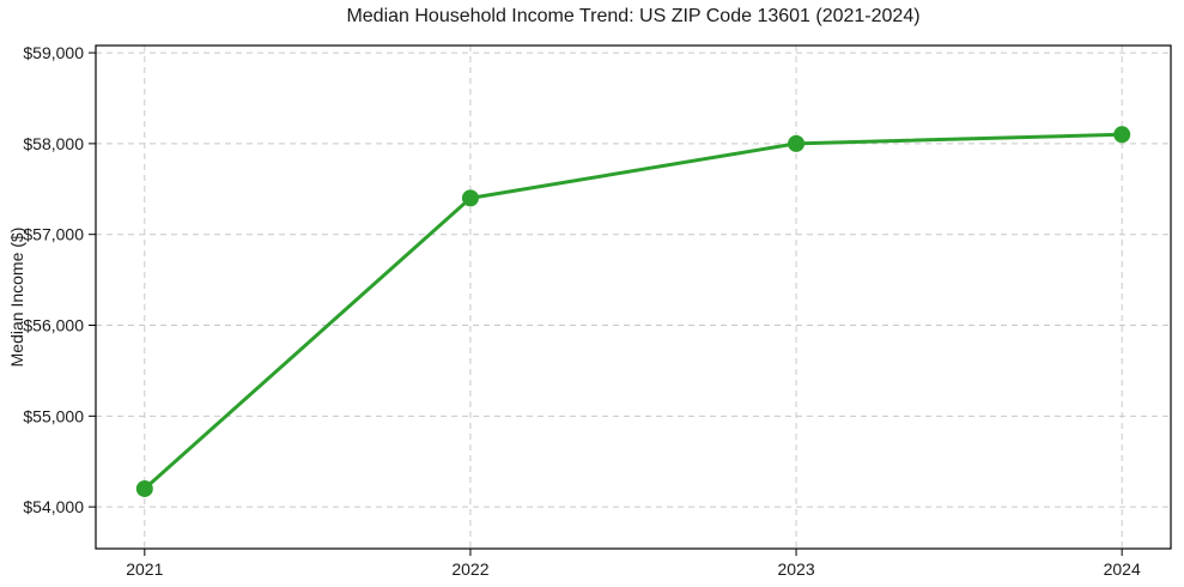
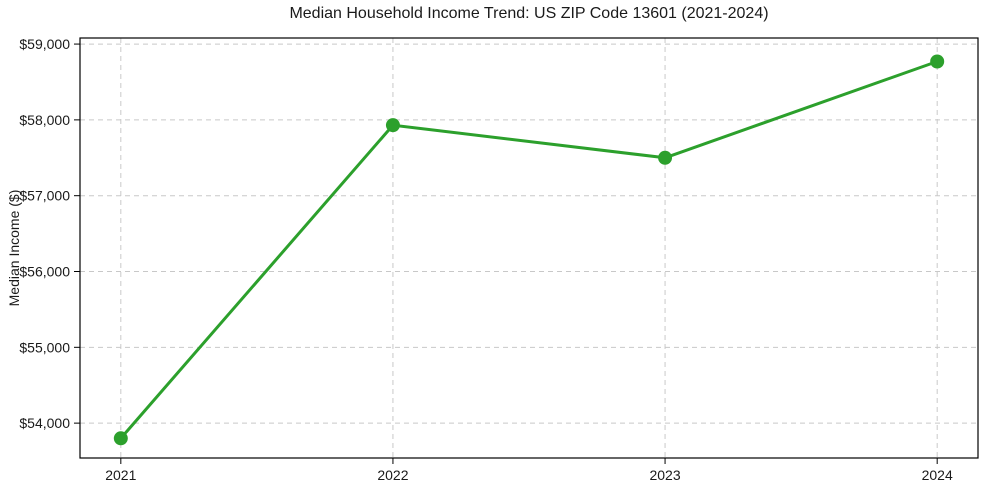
2021: $54200 -> $53800
2022: $57400 -> $57900
2023: $58000 -> $57500
2024: $58100 -> $58800
